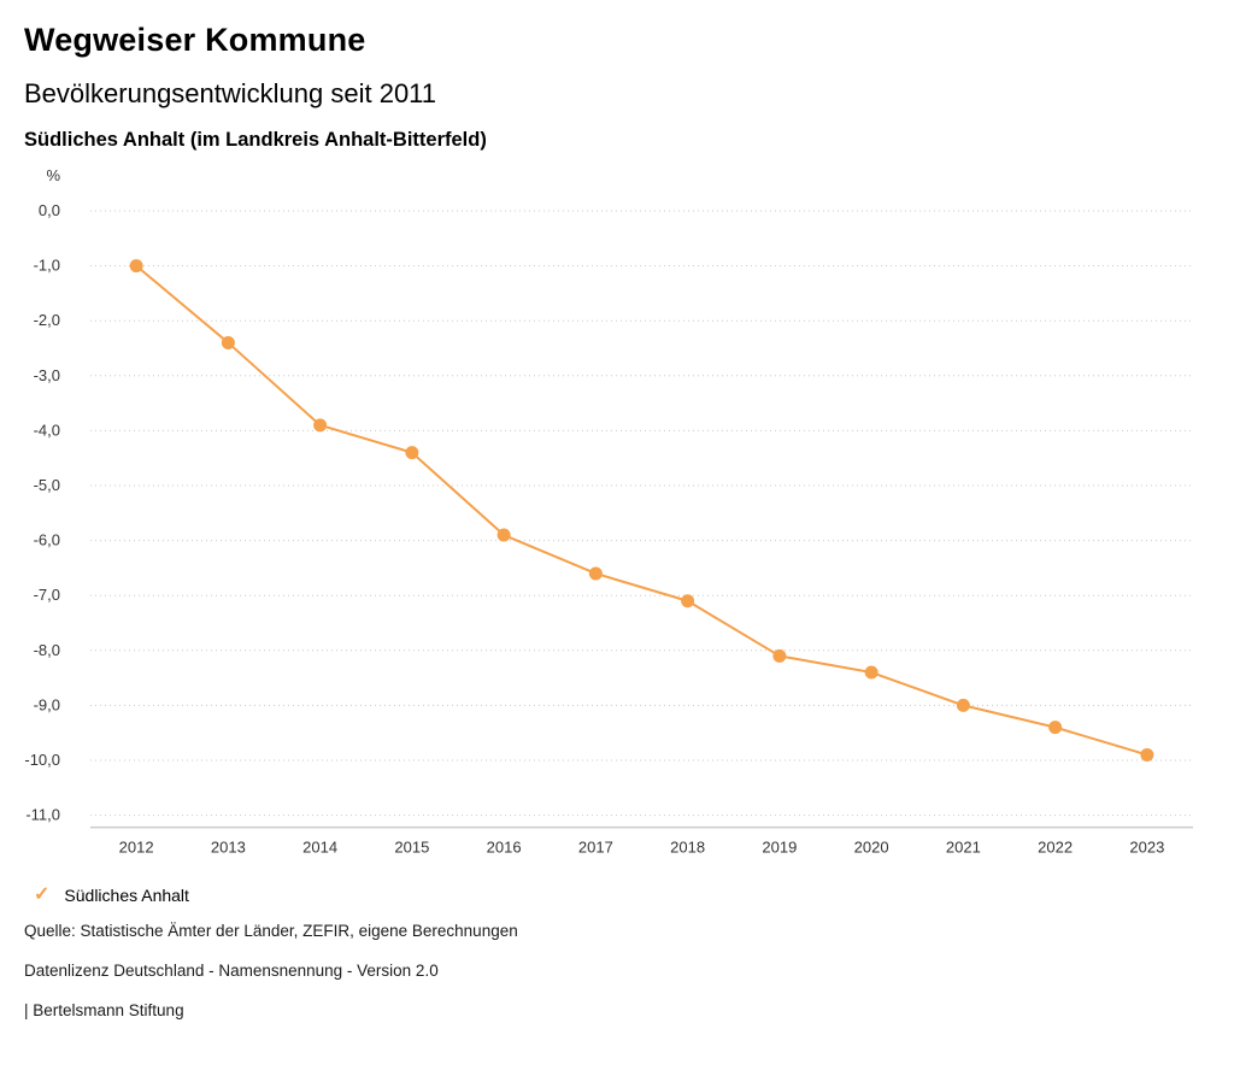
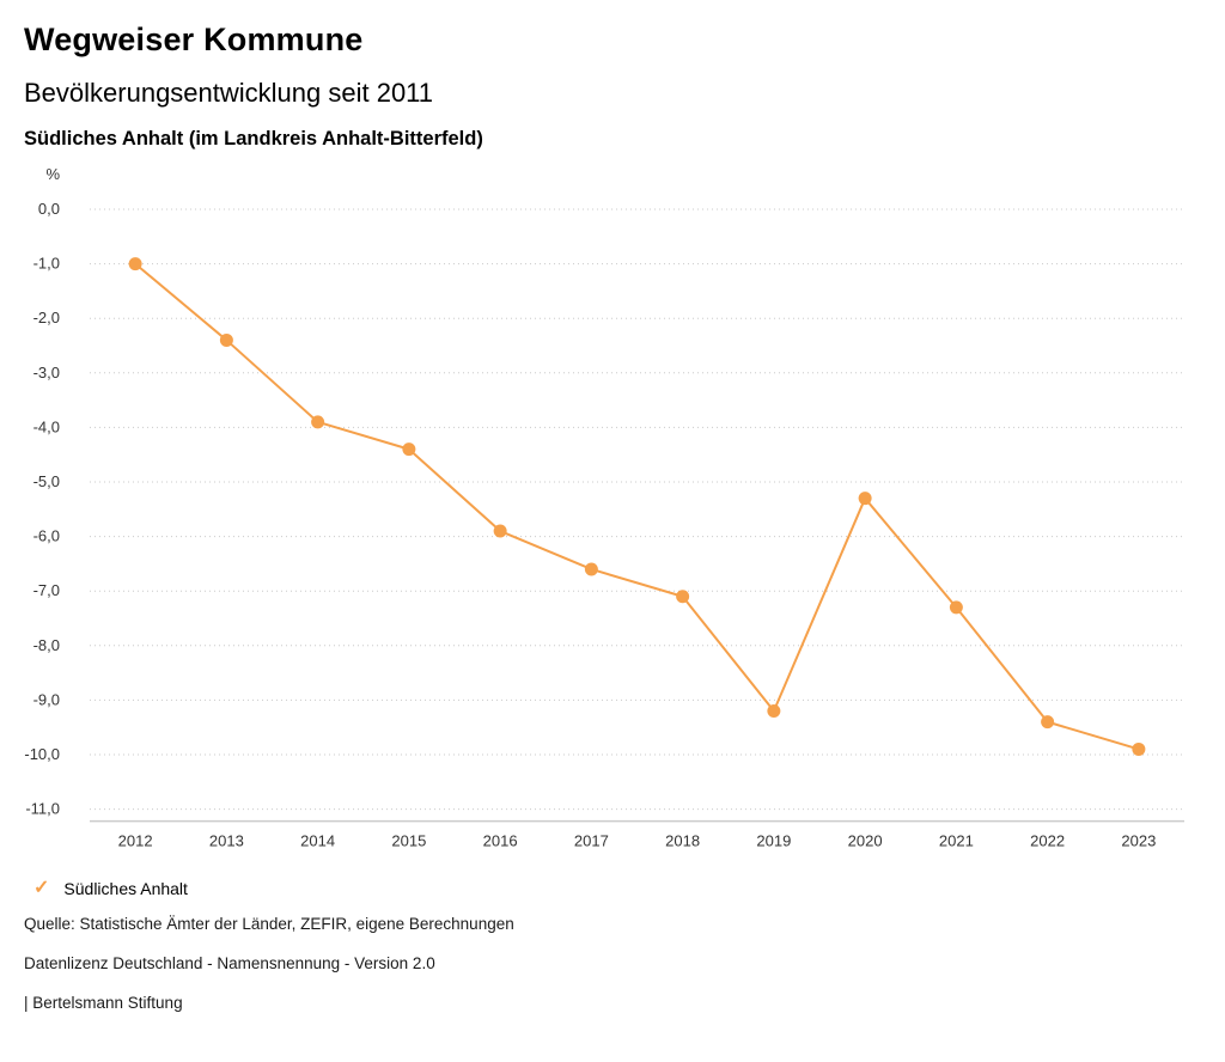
2019: -8,1 -> -9,2
2020: -8,4 -> -5,3
2021: -9,0 -> -7,3
